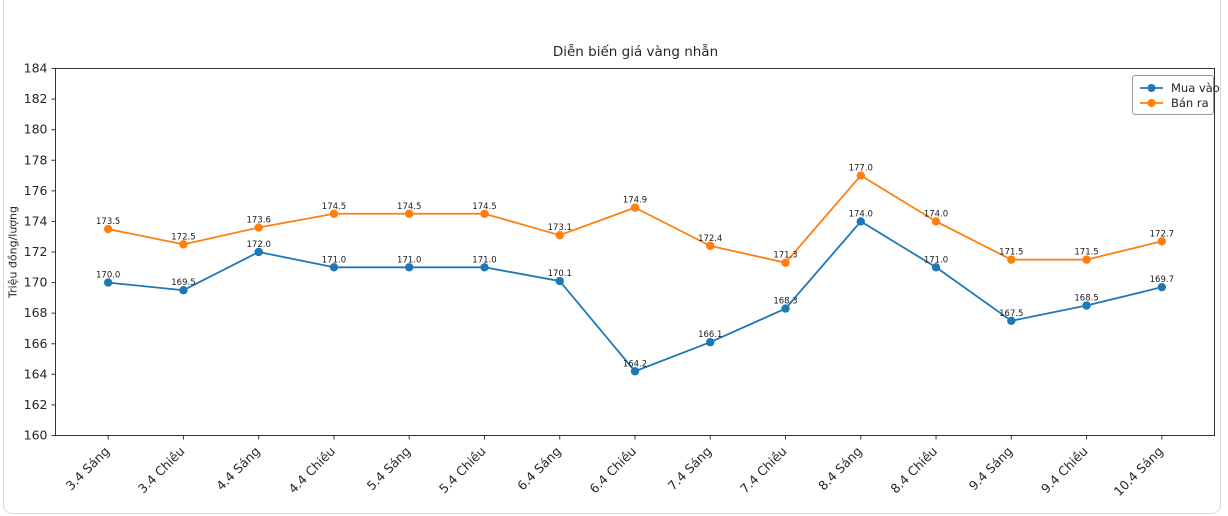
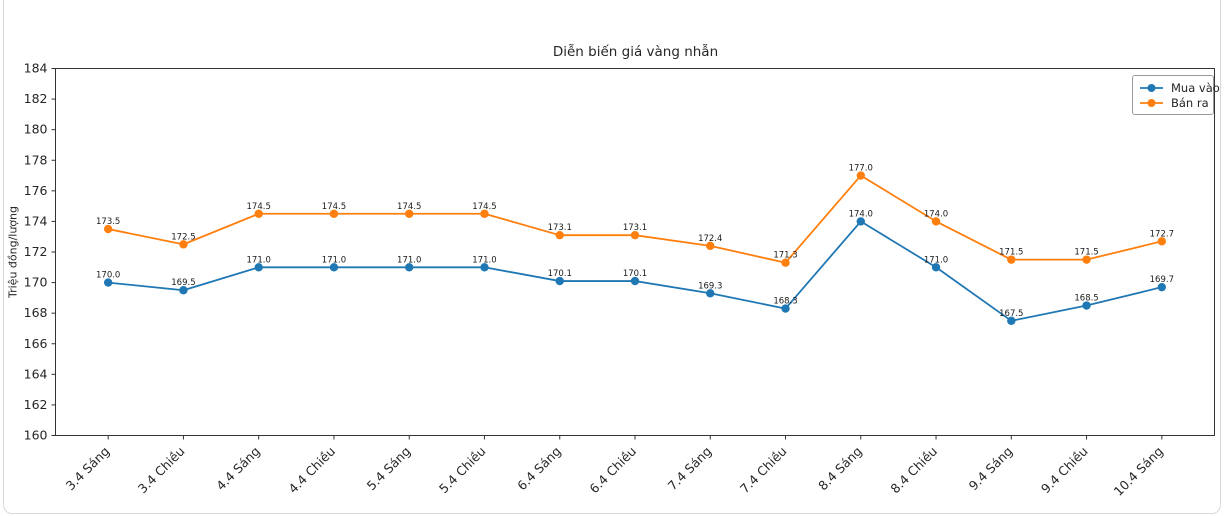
Mua vào/4.4 Sáng: 172.0 -> 171.0
Bán ra/4.4 Sáng: 173.6 -> 174.5
Mua vào/6.4 Chiều: 164.2 -> 170.1
Bán ra/6.4 Chiều: 174.9 -> 173.1
Mua vào/7.4 Sáng: 166.1 -> 169.3
